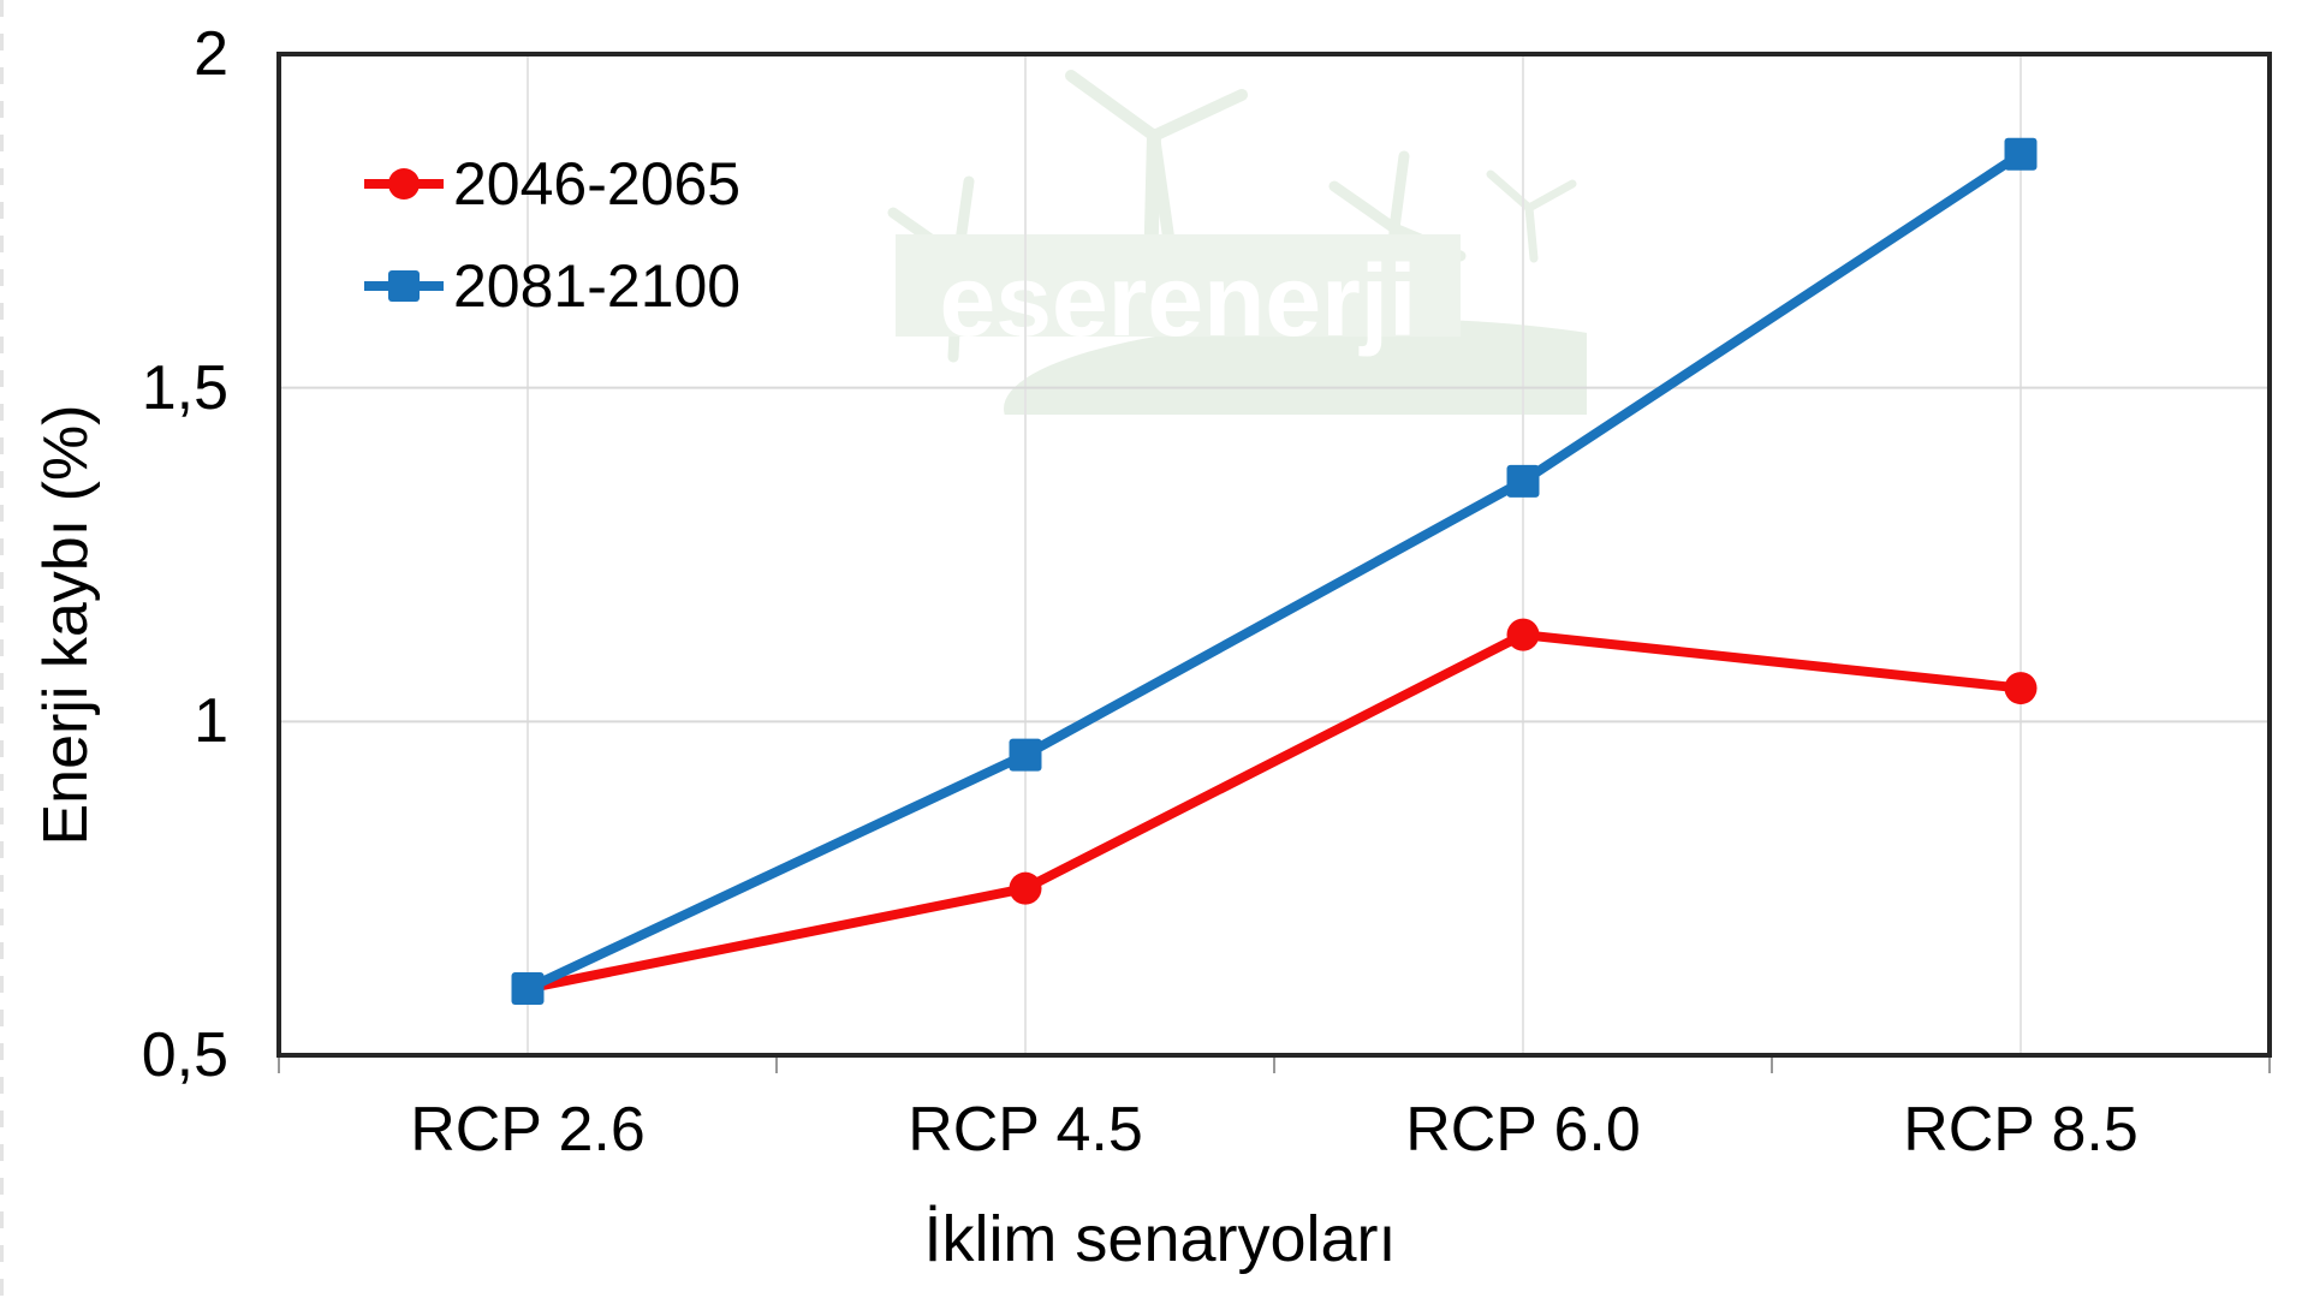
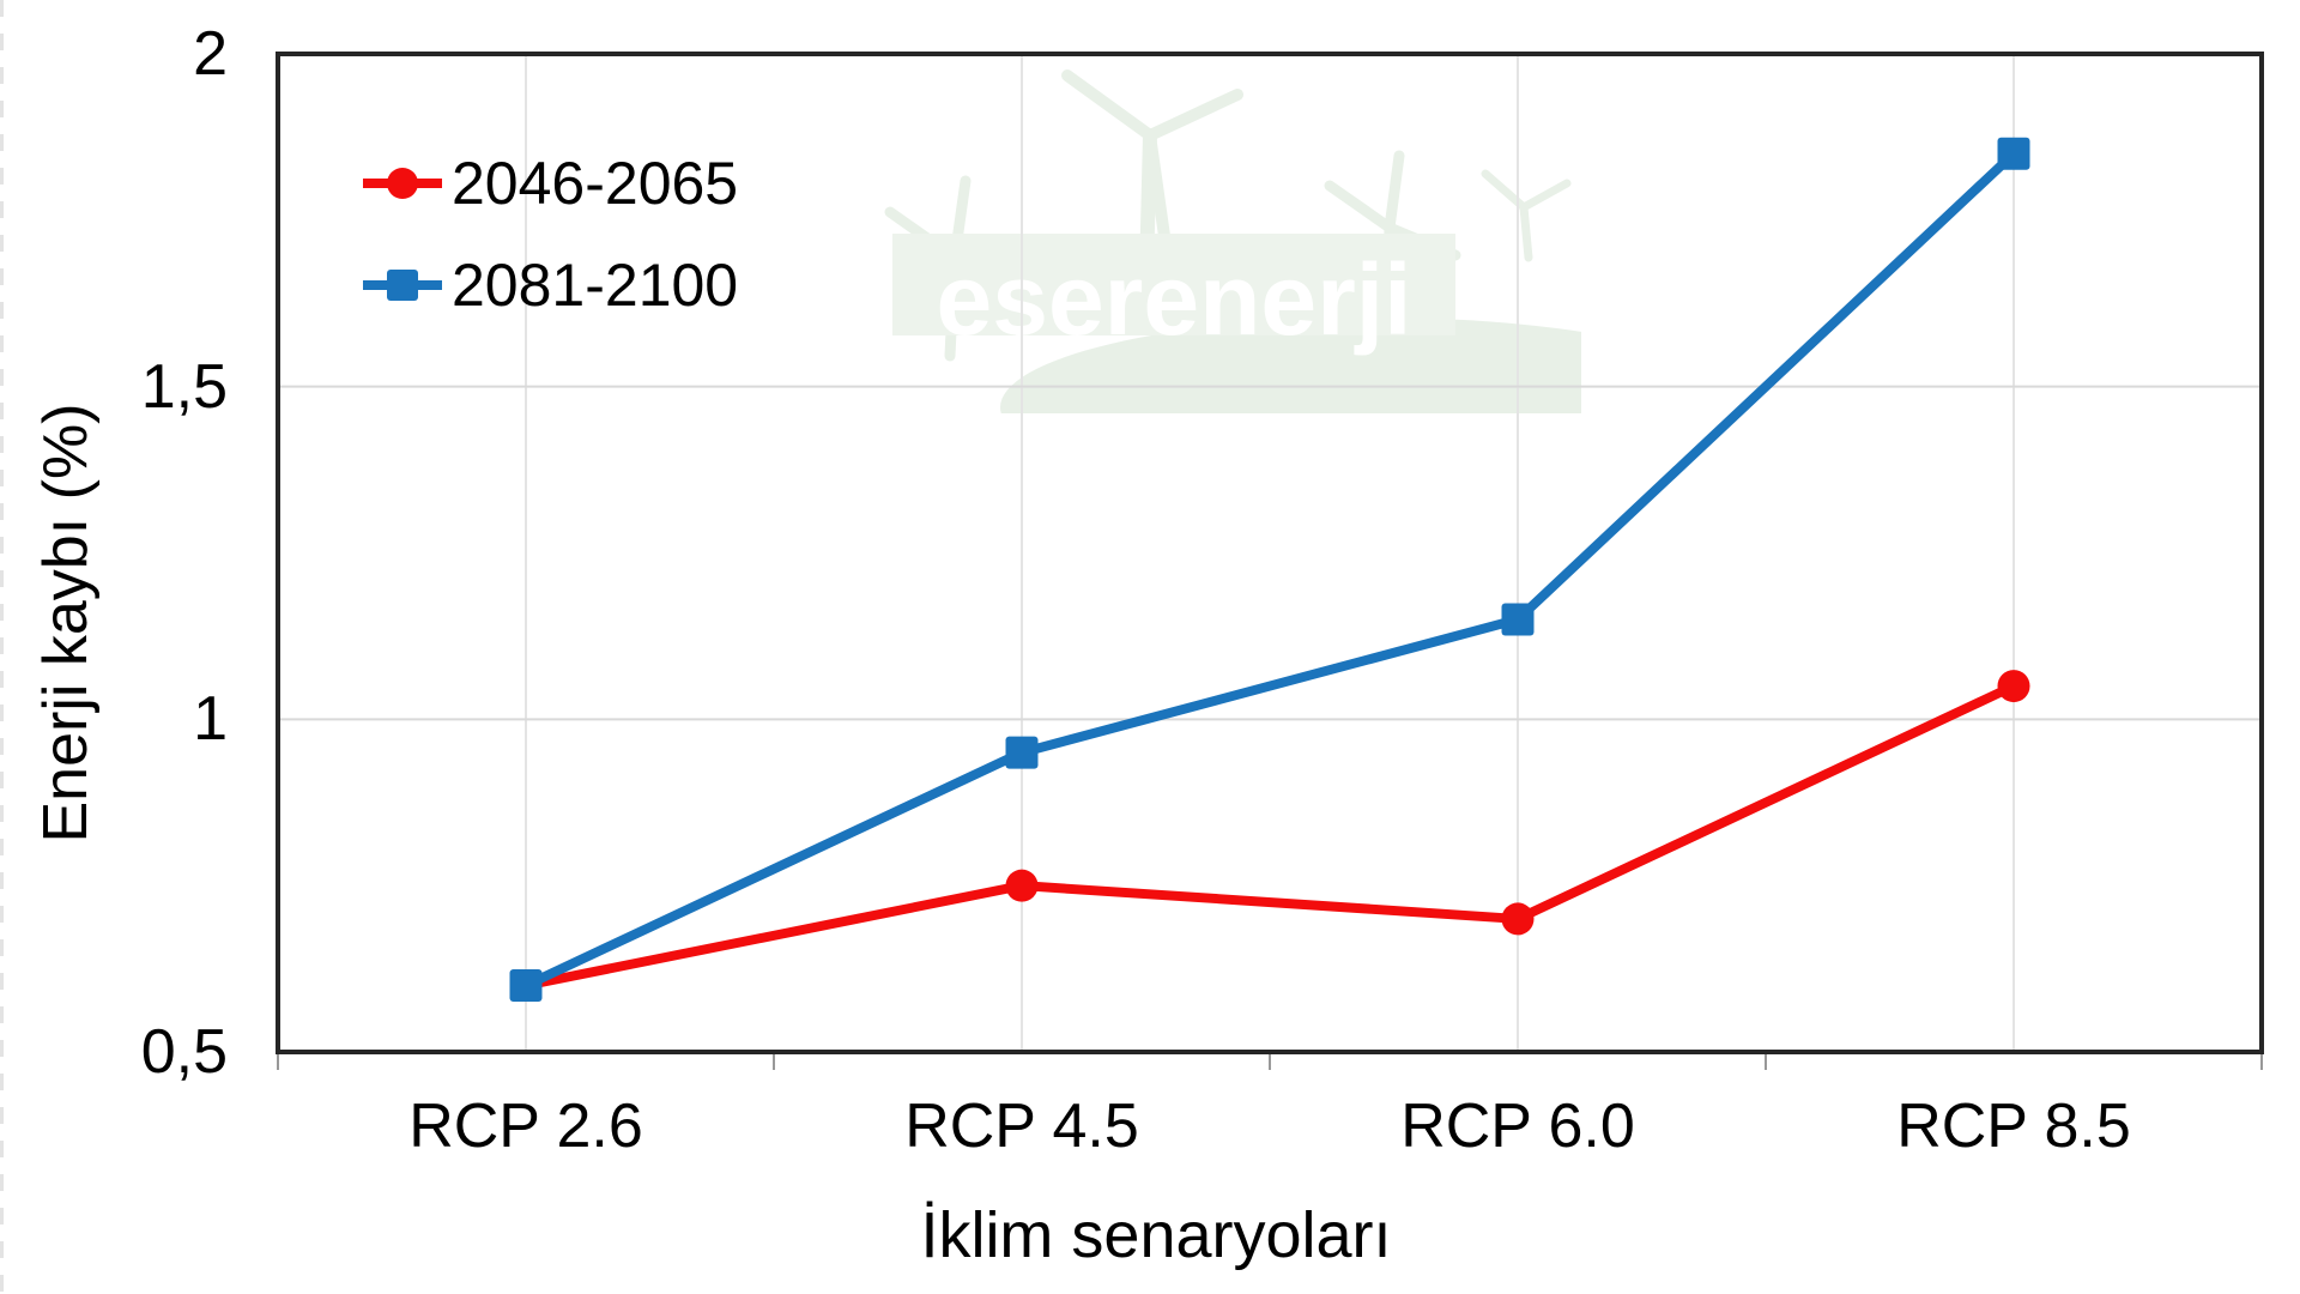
2046-2065/RCP 6.0: 1,13 -> 0,70
2081-2100/RCP 6.0: 1,36 -> 1,15
